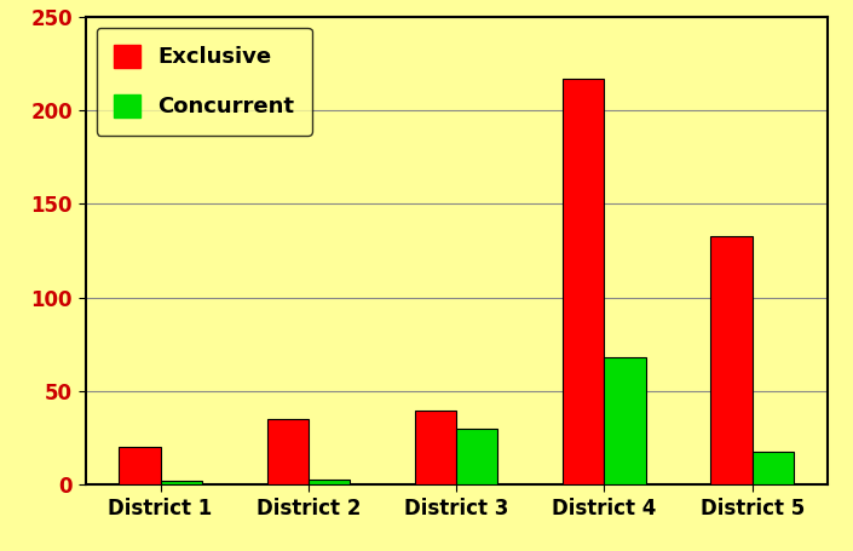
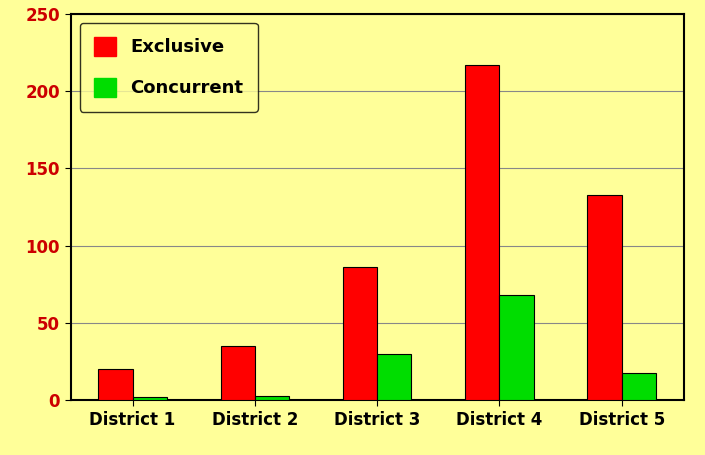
Exclusive/District 3: 40 -> 86
